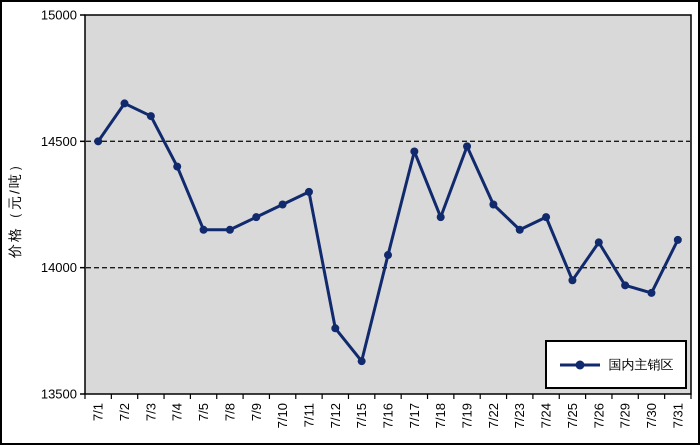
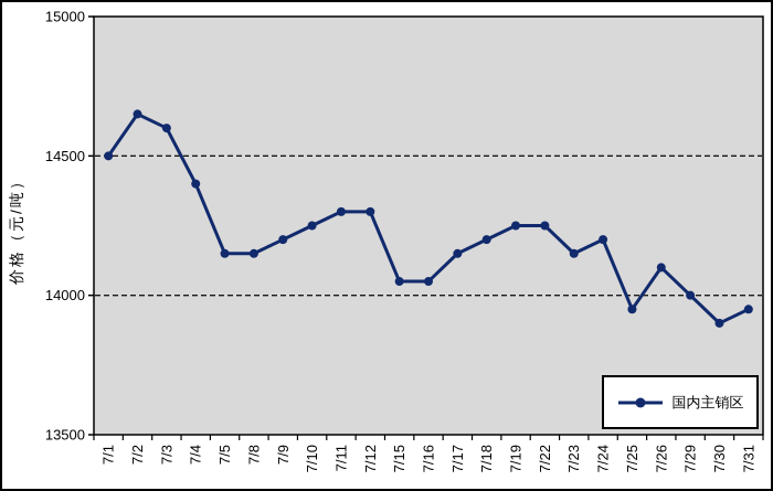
7/12: 13760 -> 14300
7/15: 13630 -> 14050
7/17: 14460 -> 14150
7/19: 14480 -> 14250
7/29: 13930 -> 14000
7/31: 14110 -> 13950
